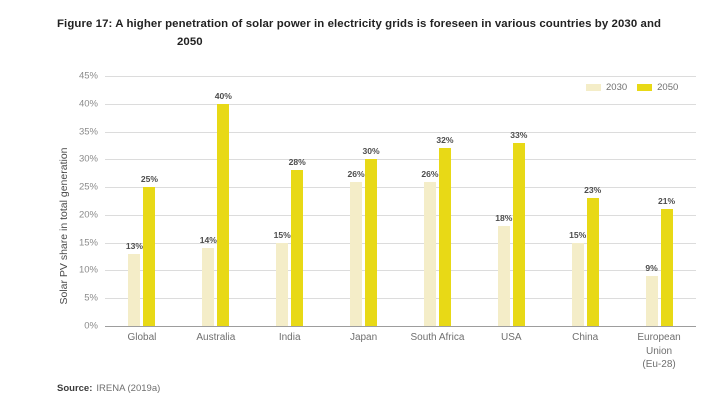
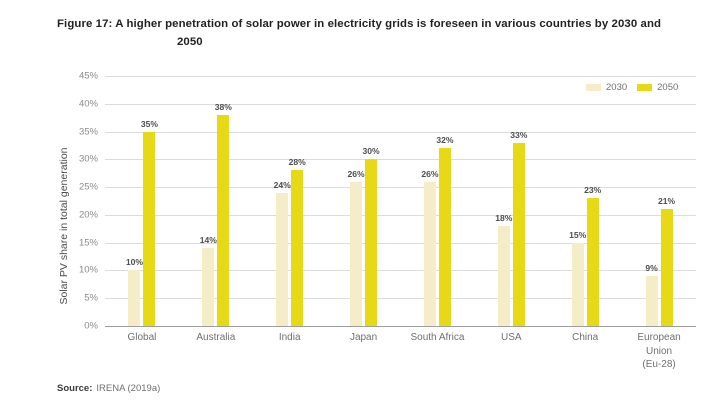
2030/Global: 13% -> 10%
2050/Global: 25% -> 35%
2050/Australia: 40% -> 38%
2030/India: 15% -> 24%
